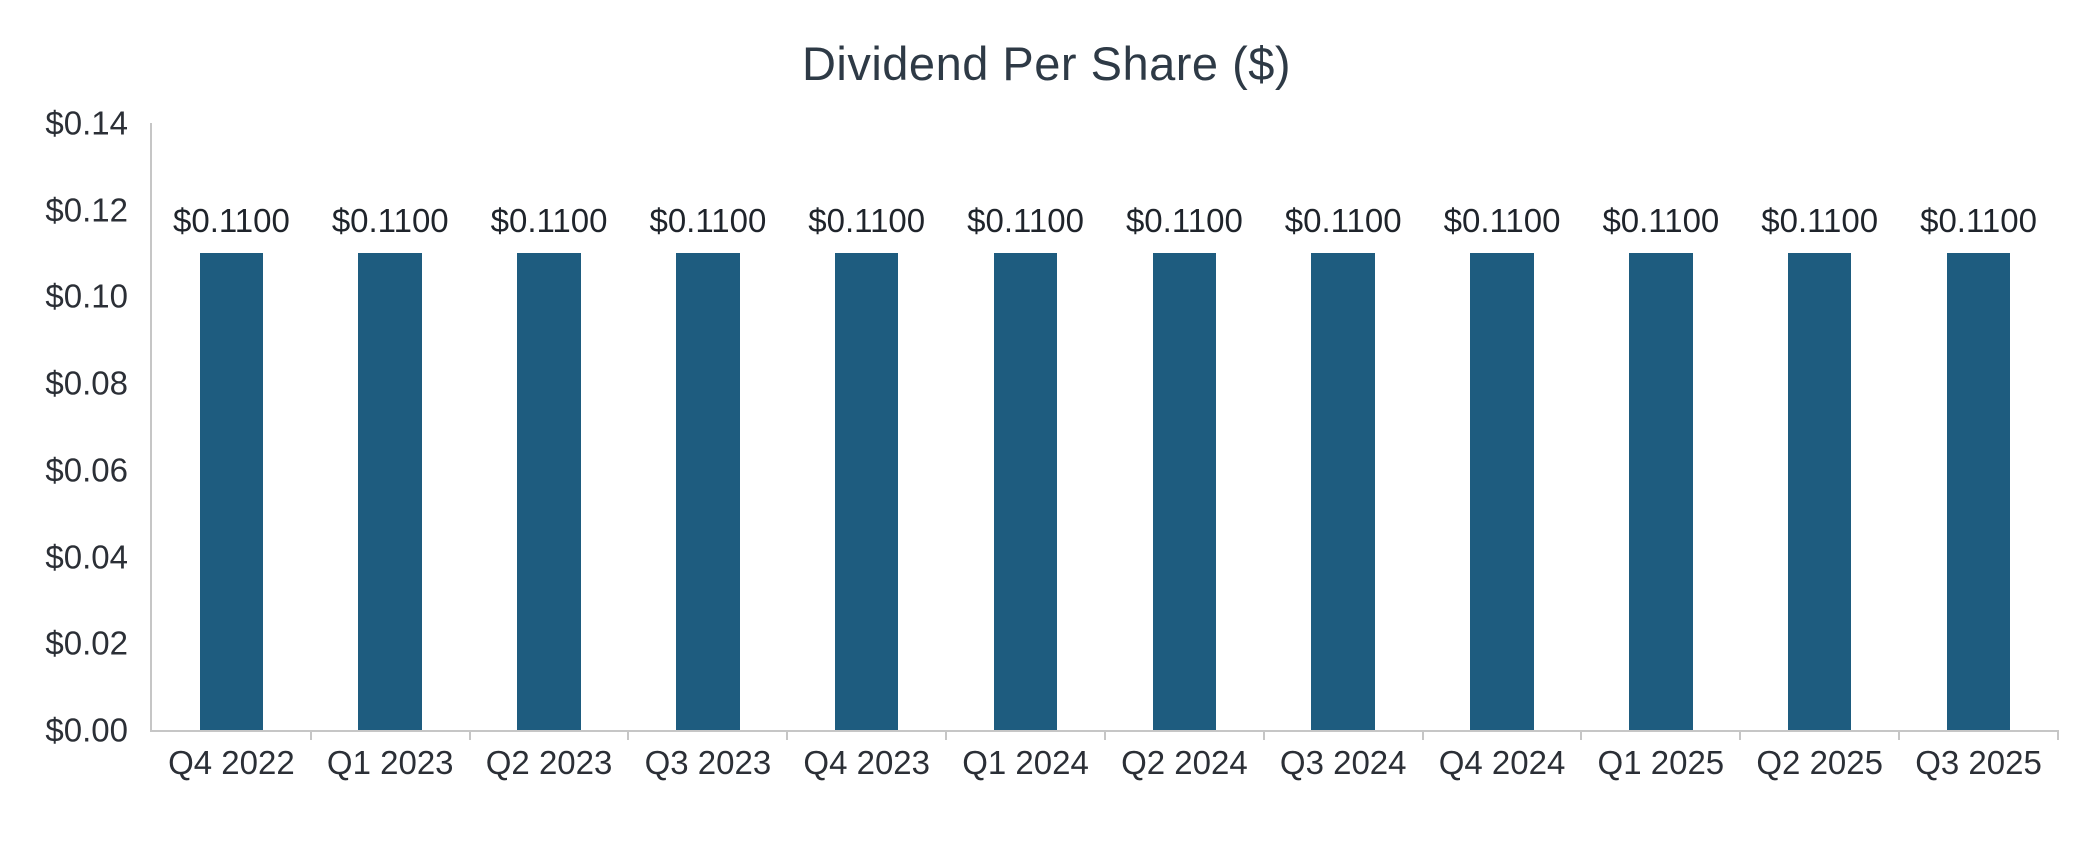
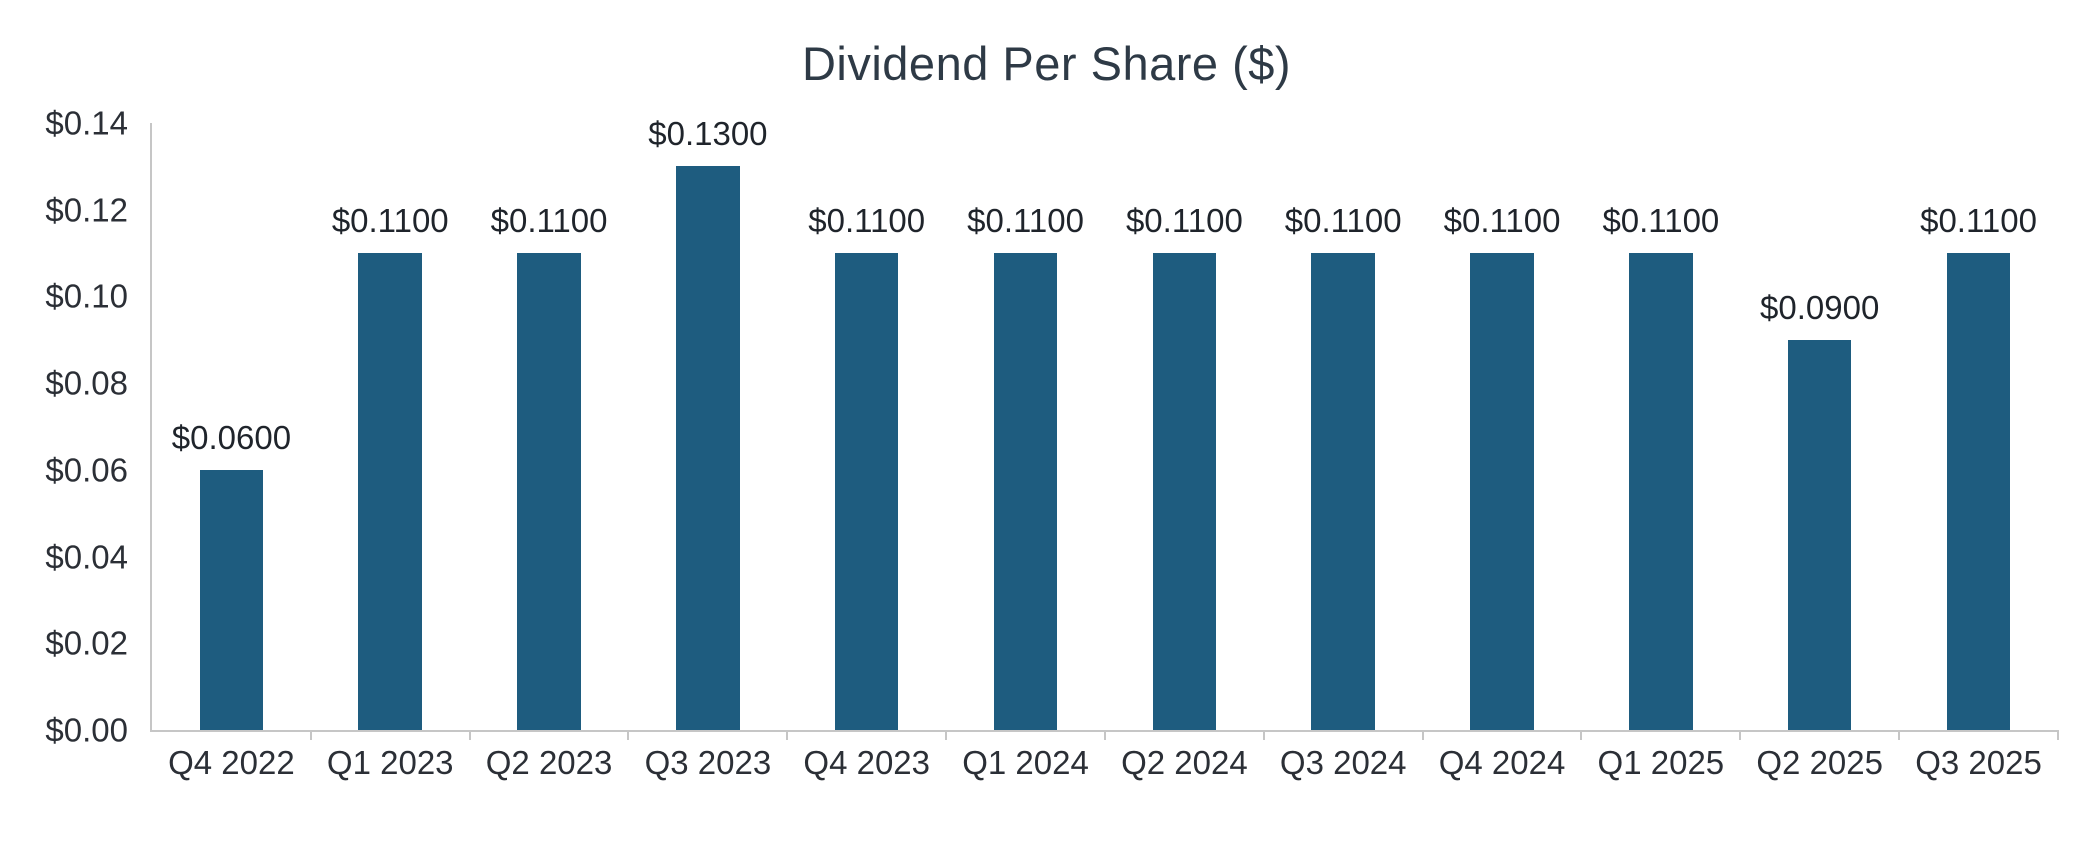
Q4 2022: $0.1100 -> $0.0600
Q3 2023: $0.1100 -> $0.1300
Q2 2025: $0.1100 -> $0.0900
